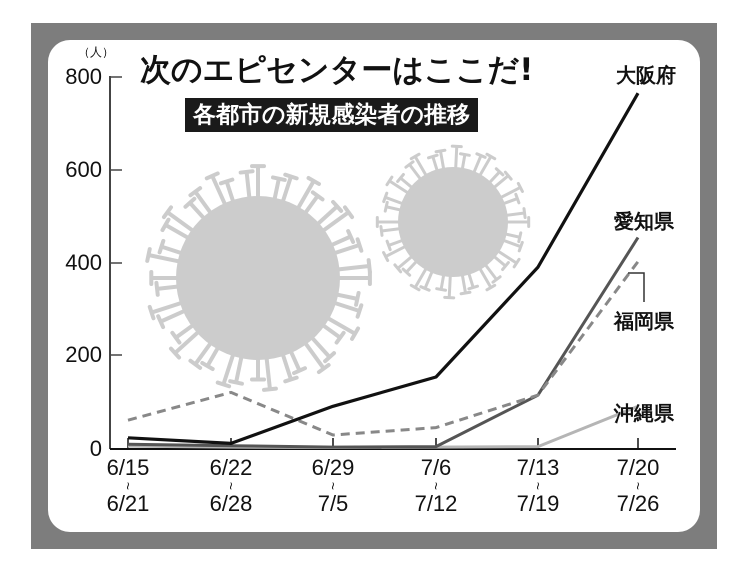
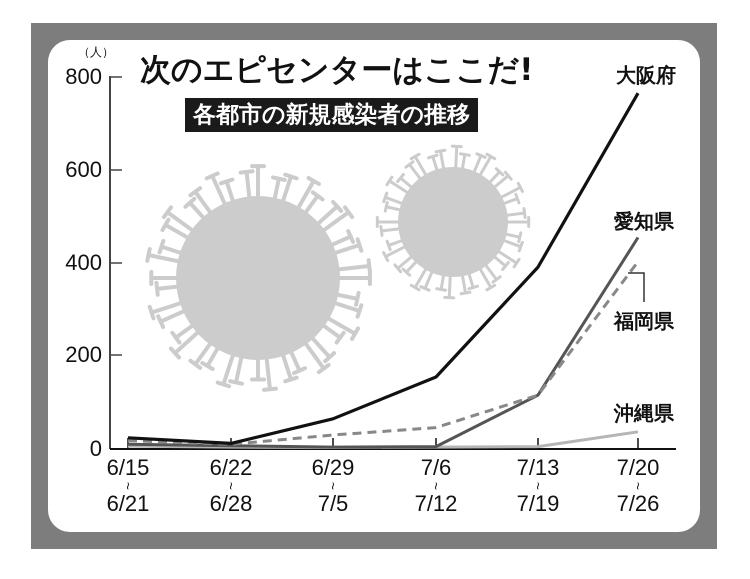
福岡県/6/15~6/21: 60 -> 20
福岡県/6/22~6/28: 120 -> 10
大阪府/6/29~7/5: 90 -> 60
沖縄県/7/20~7/26: 90 -> 40
